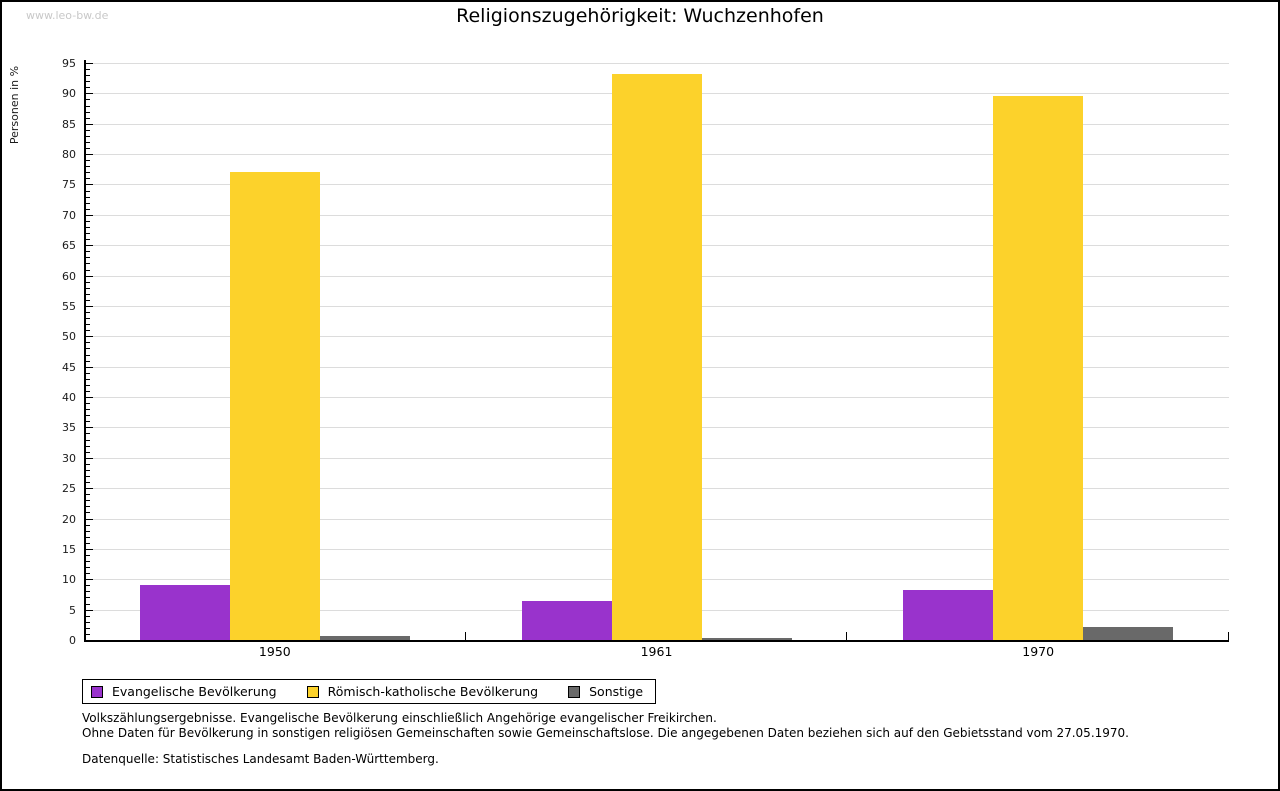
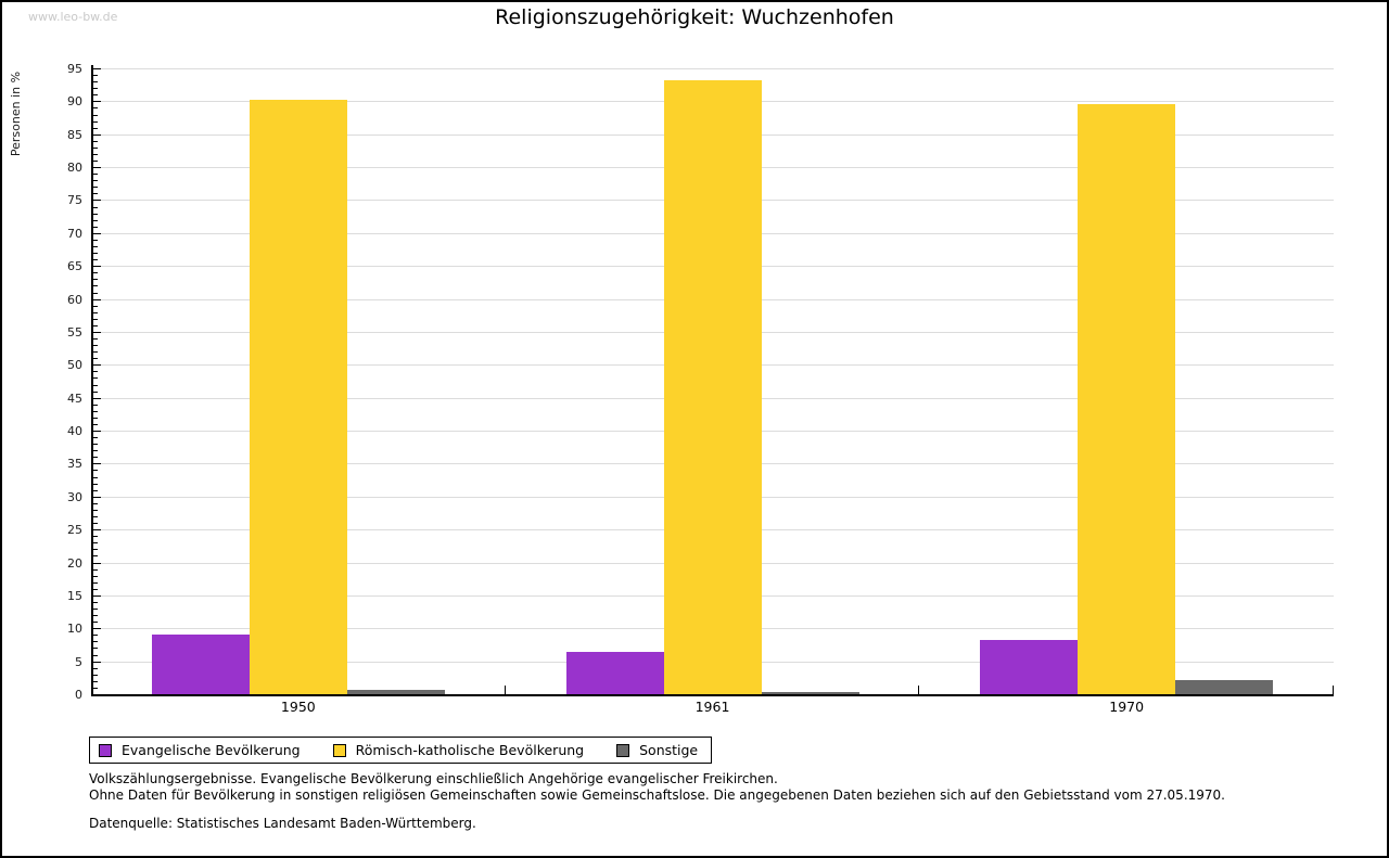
Römisch-katholische Bevölkerung/1950: 77 -> 90
